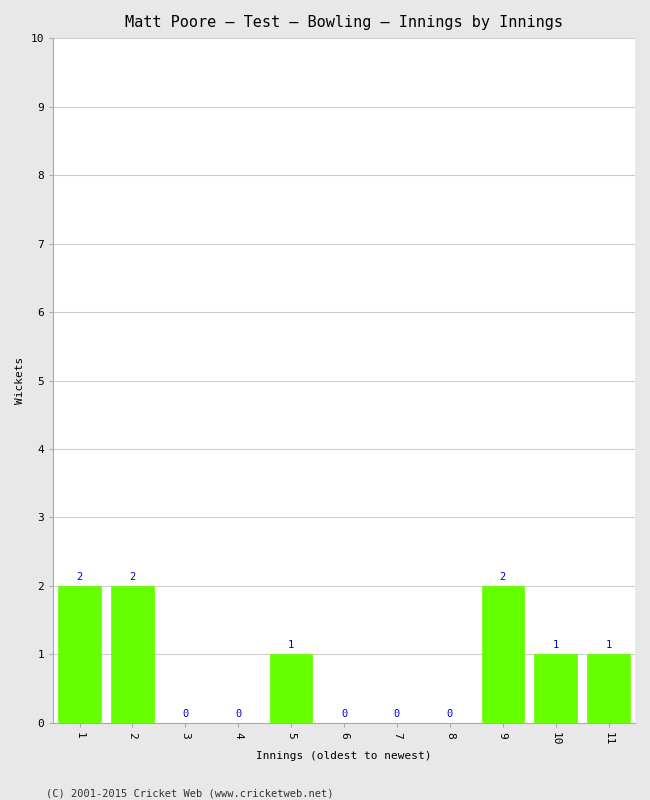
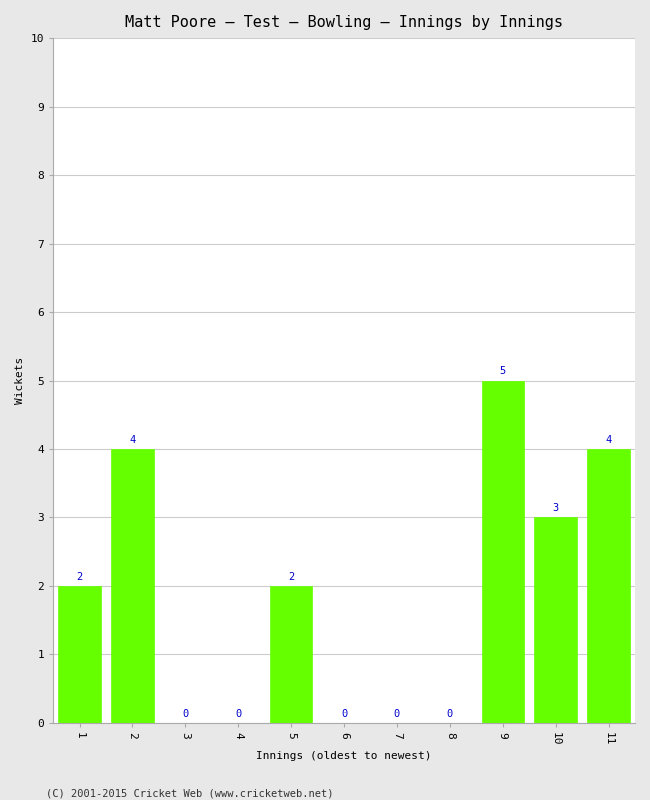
2: 2 -> 4
5: 1 -> 2
9: 2 -> 5
10: 1 -> 3
11: 1 -> 4
